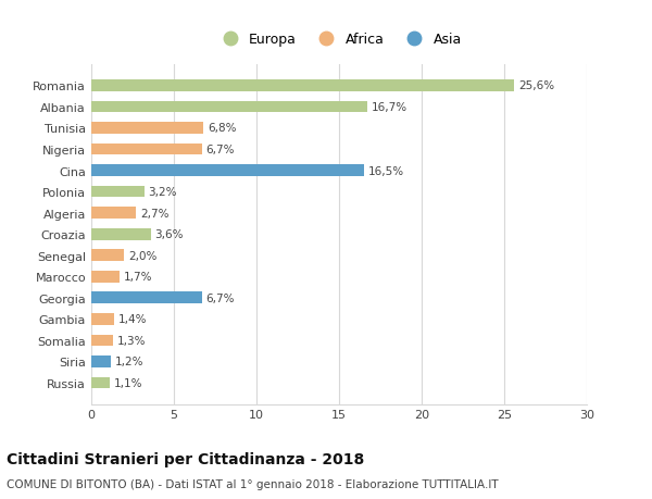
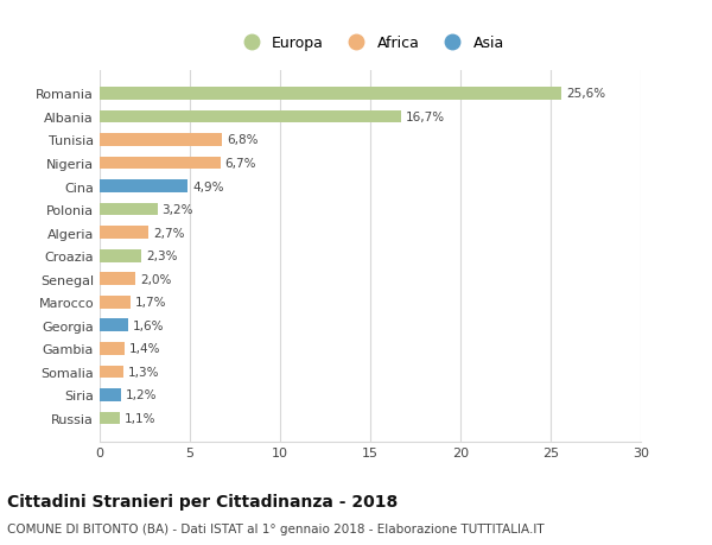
Cina: 16,5% -> 4,9%
Croazia: 3,6% -> 2,3%
Georgia: 6,7% -> 1,6%
